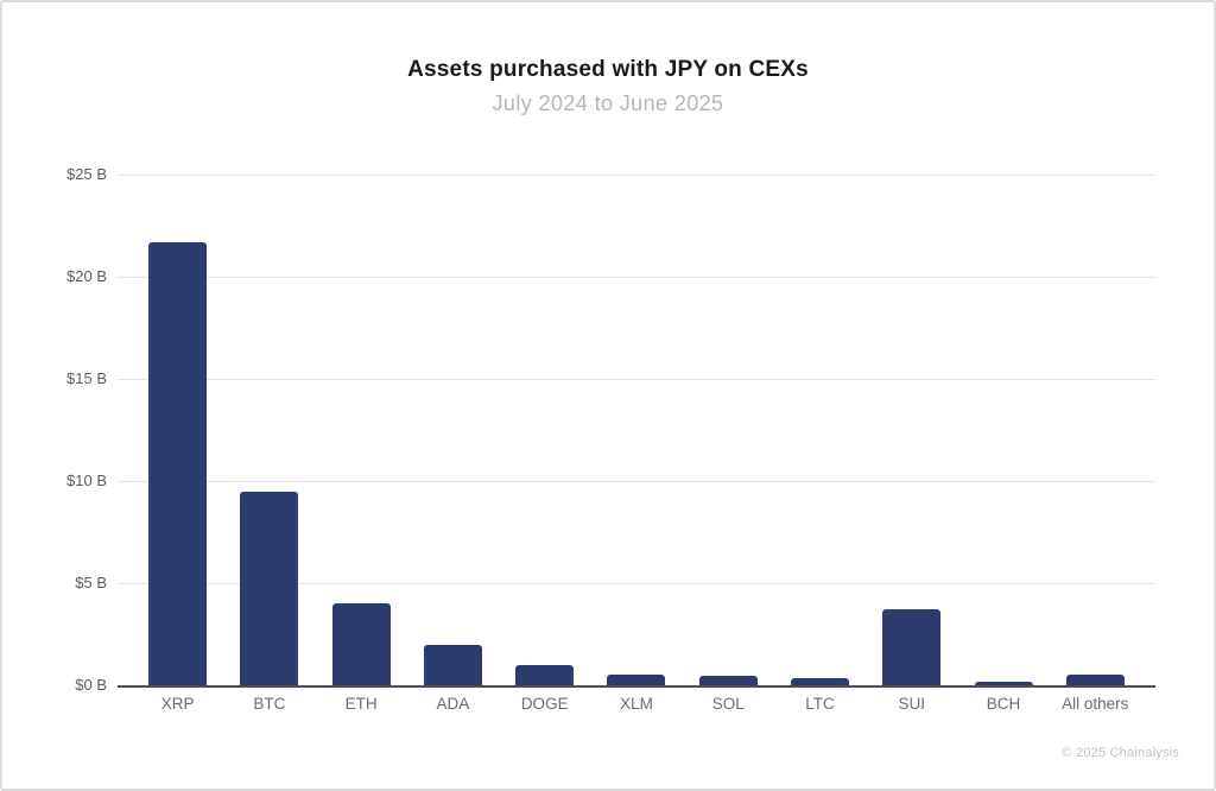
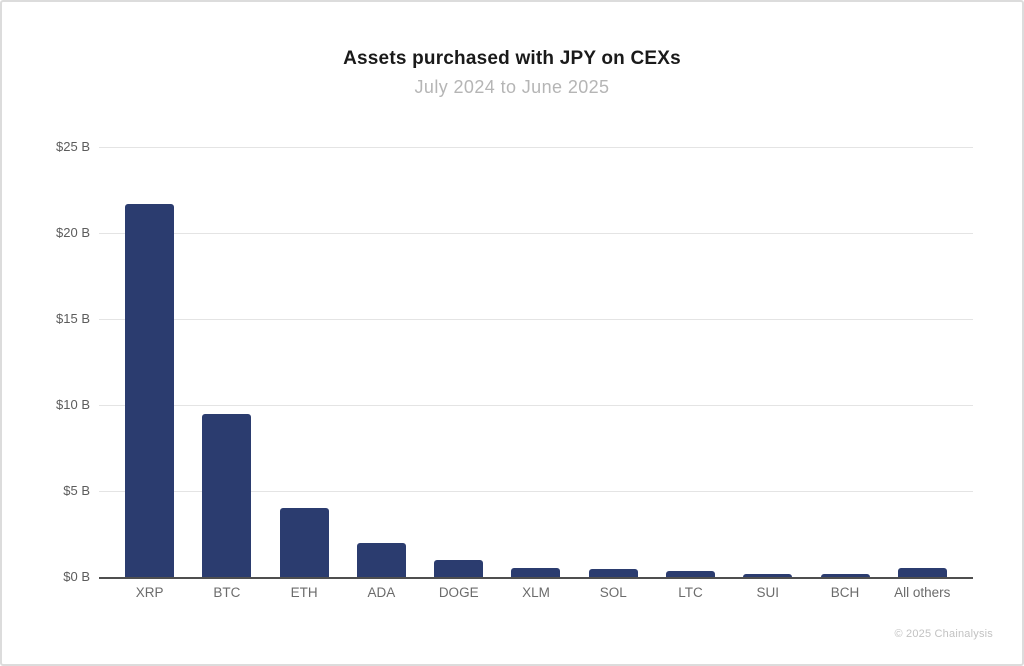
SUI: $3.7B -> $0.2B
